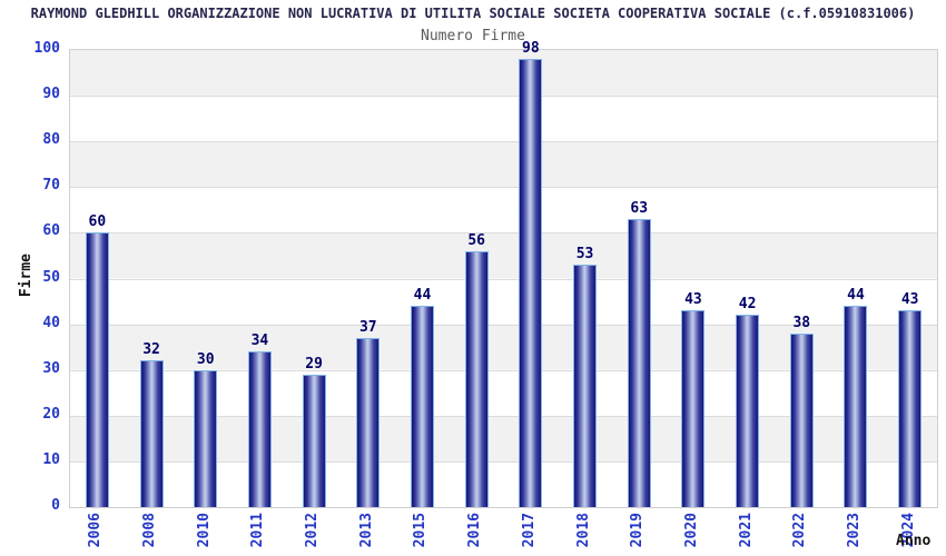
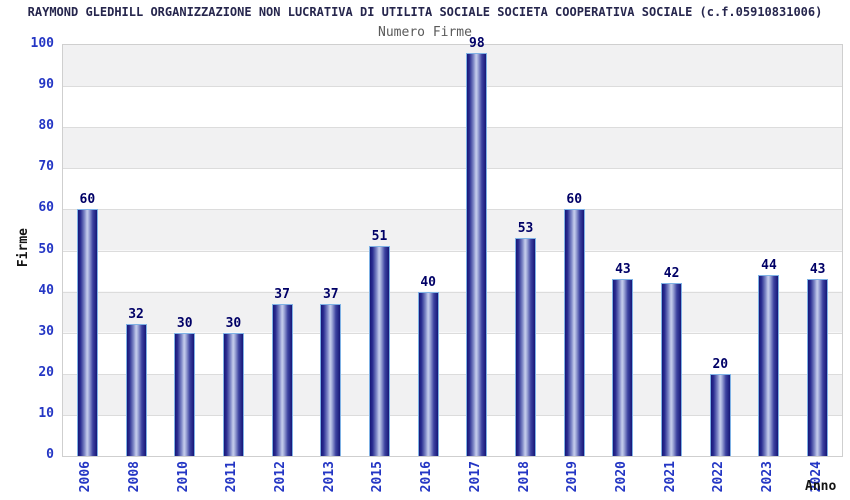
2011: 34 -> 30
2012: 29 -> 37
2015: 44 -> 51
2016: 56 -> 40
2019: 63 -> 60
2022: 38 -> 20
